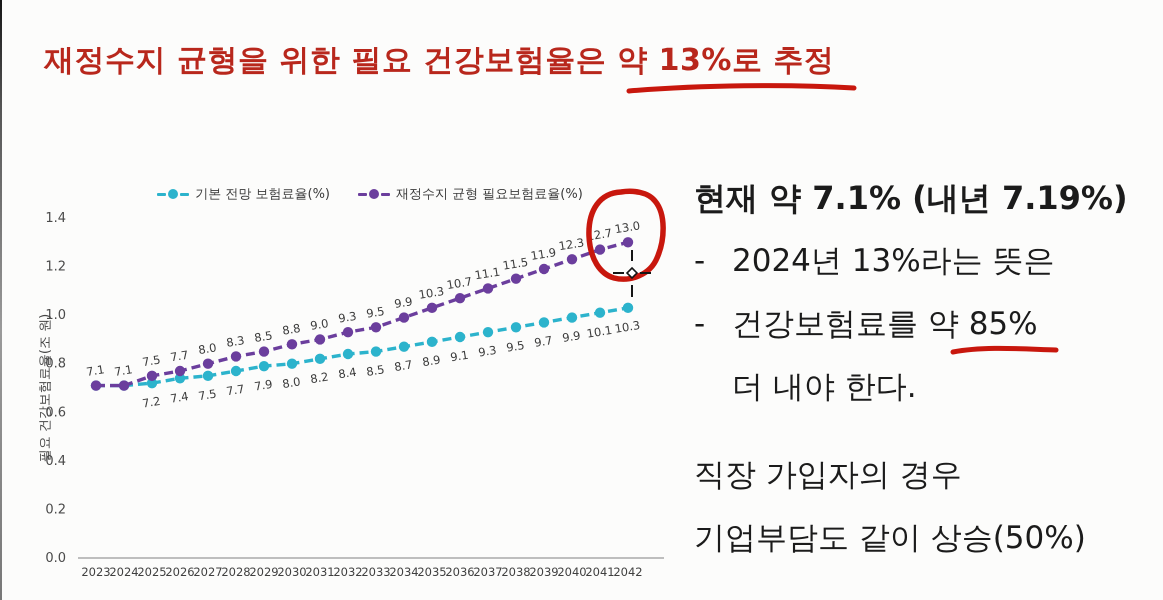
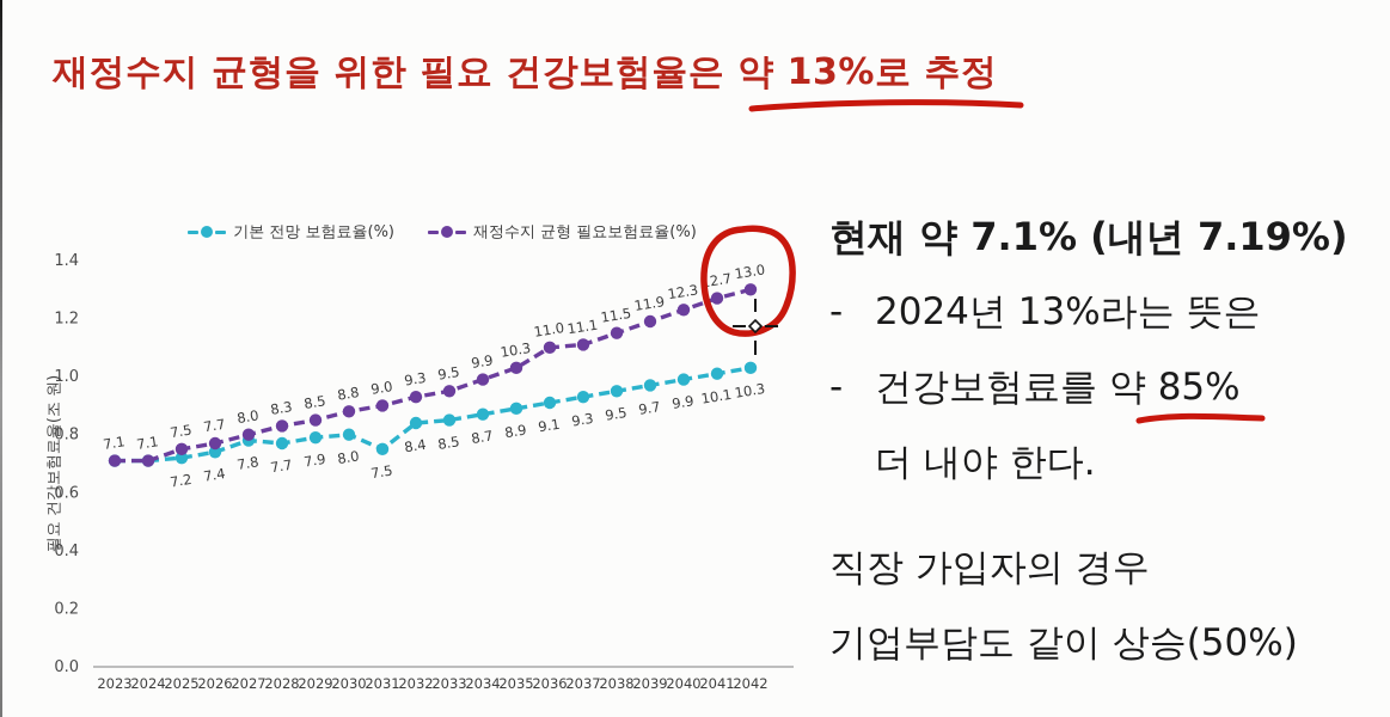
기본 전망 보험료율(%)/2027: 7.5 -> 7.8
기본 전망 보험료율(%)/2031: 8.2 -> 7.5
재정수지 균형 필요보험료율(%)/2036: 10.7 -> 11.0
